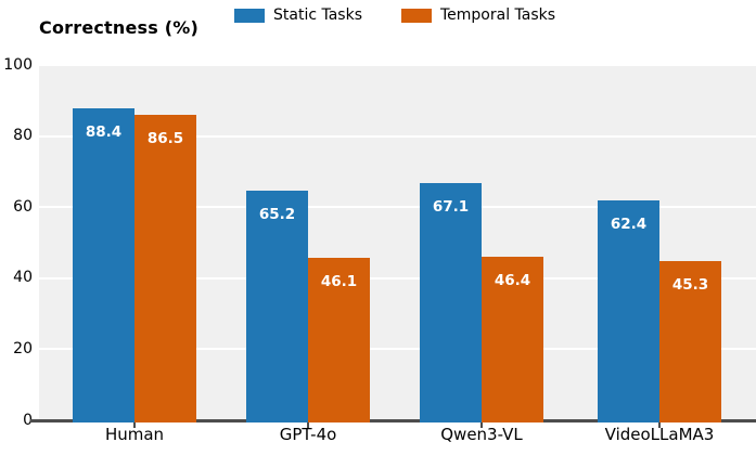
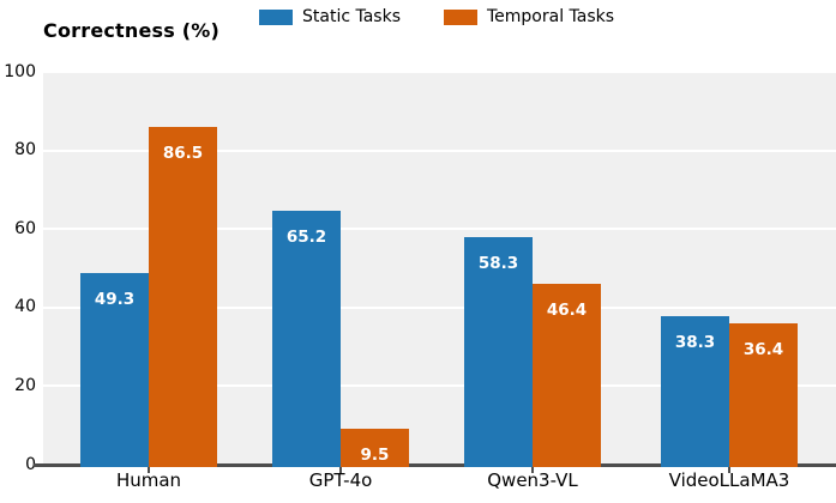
Static Tasks/Human: 88.4 -> 49.3
Temporal Tasks/GPT-4o: 46.1 -> 9.5
Static Tasks/Qwen3-VL: 67.1 -> 58.3
Static Tasks/VideoLLaMA3: 62.4 -> 38.3
Temporal Tasks/VideoLLaMA3: 45.3 -> 36.4
